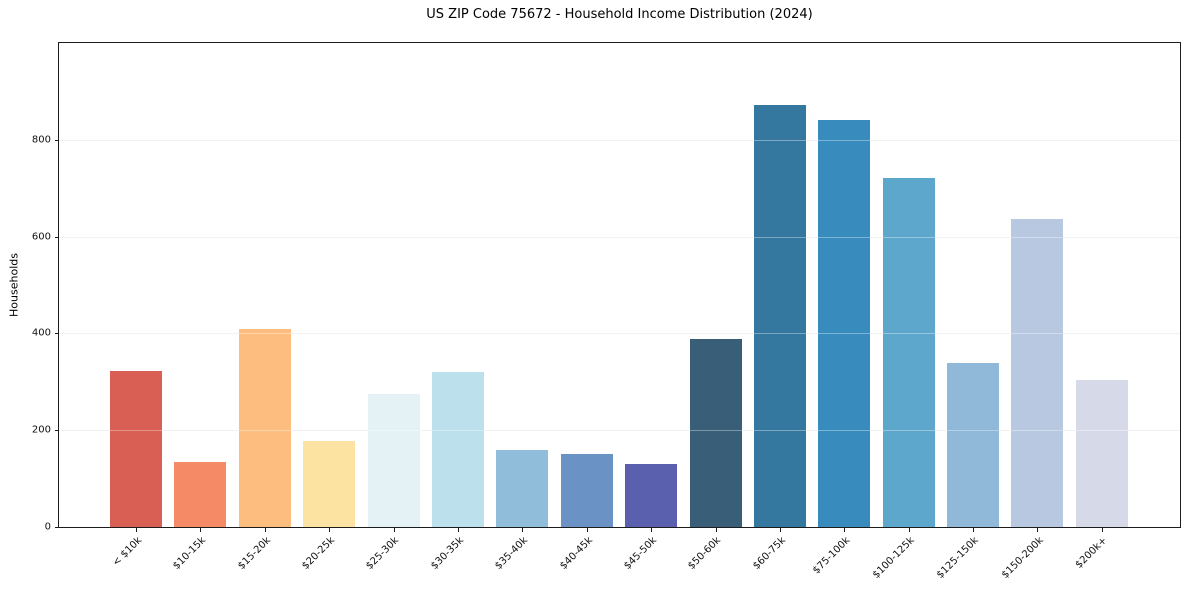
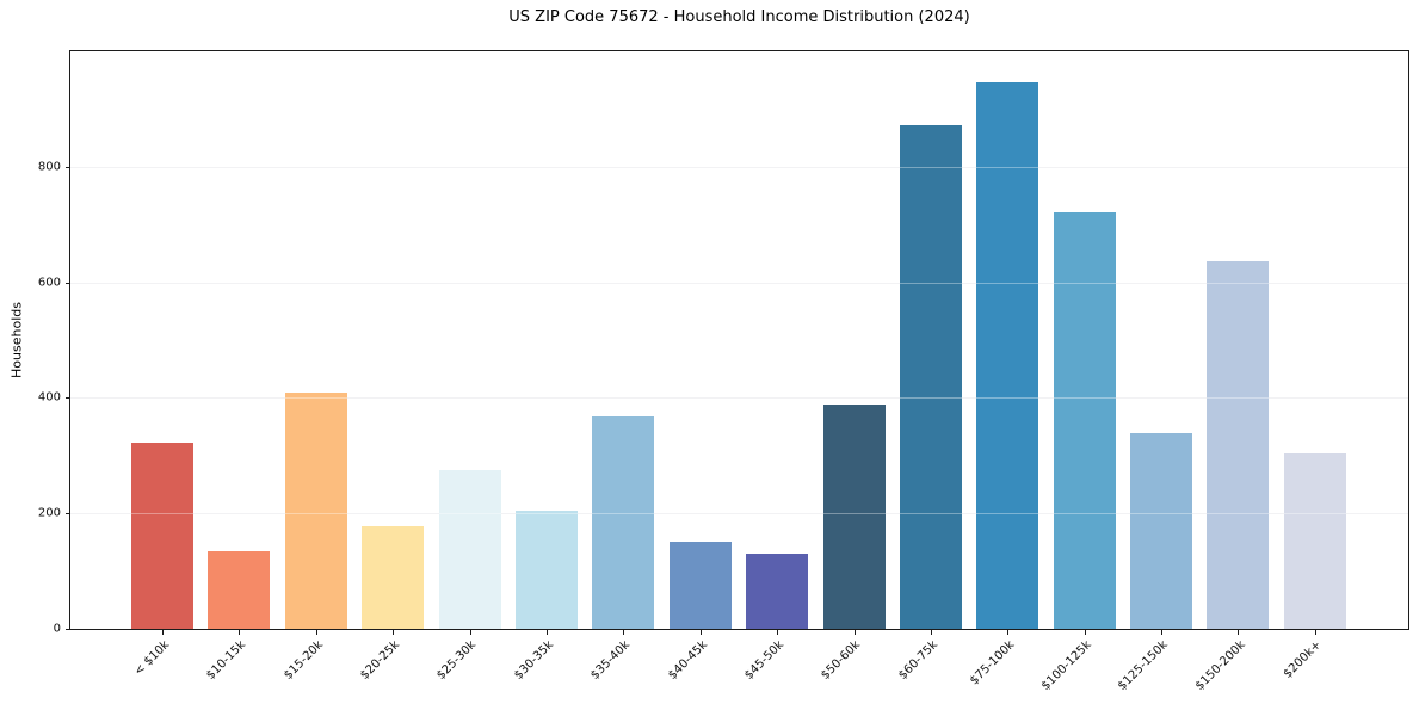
$30-35k: 320 -> 200
$35-40k: 160 -> 370
$75-100k: 840 -> 950
